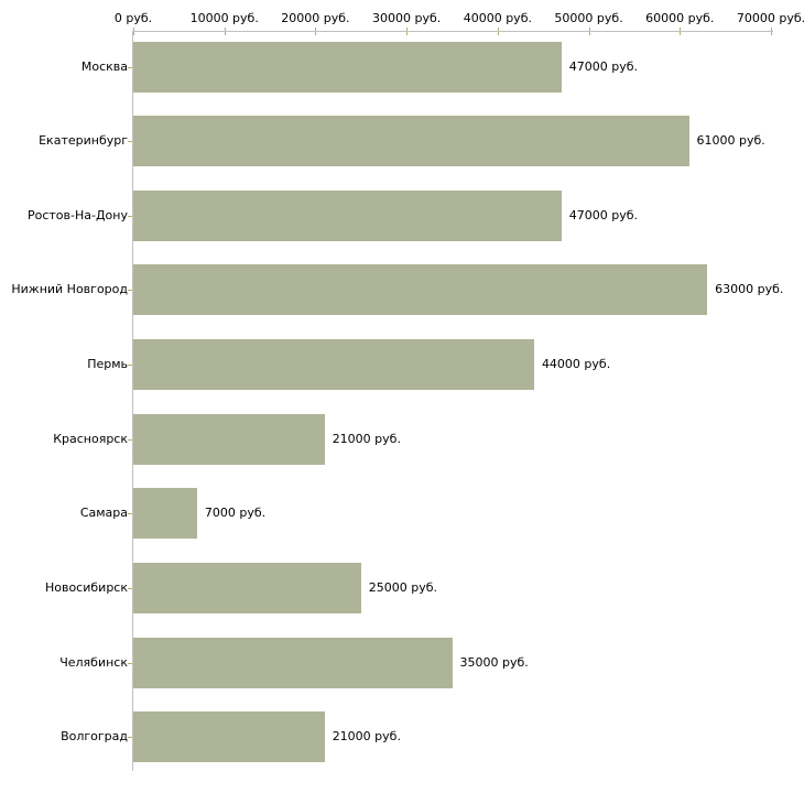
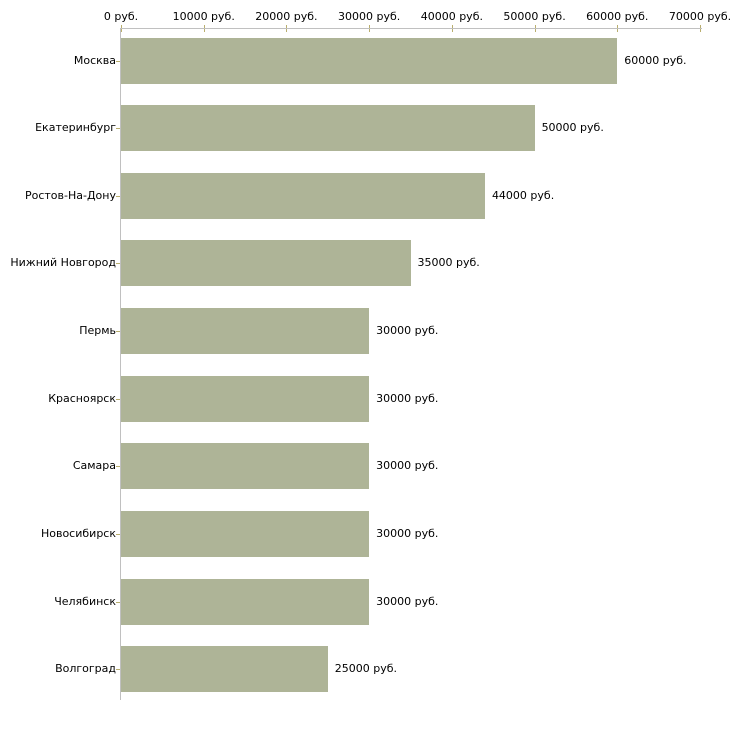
Москва: 47000 -> 60000
Екатеринбург: 61000 -> 50000
Ростов-На-Дону: 47000 -> 44000
Нижний Новгород: 63000 -> 35000
Пермь: 44000 -> 30000
Красноярск: 21000 -> 30000
Самара: 7000 -> 30000
Новосибирск: 25000 -> 30000
Челябинск: 35000 -> 30000
Волгоград: 21000 -> 25000
